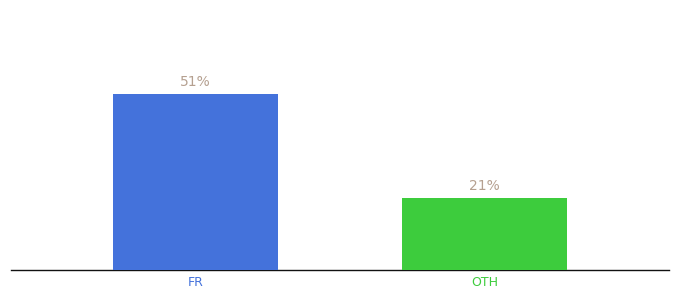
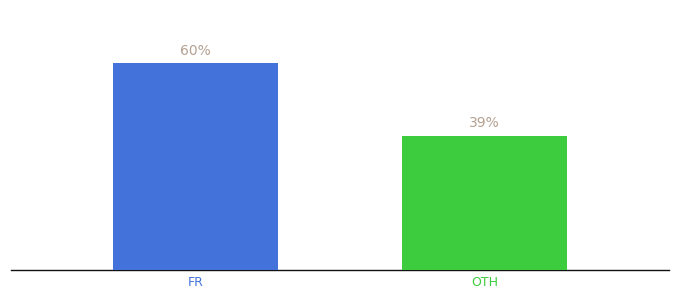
FR: 51% -> 60%
OTH: 21% -> 39%
